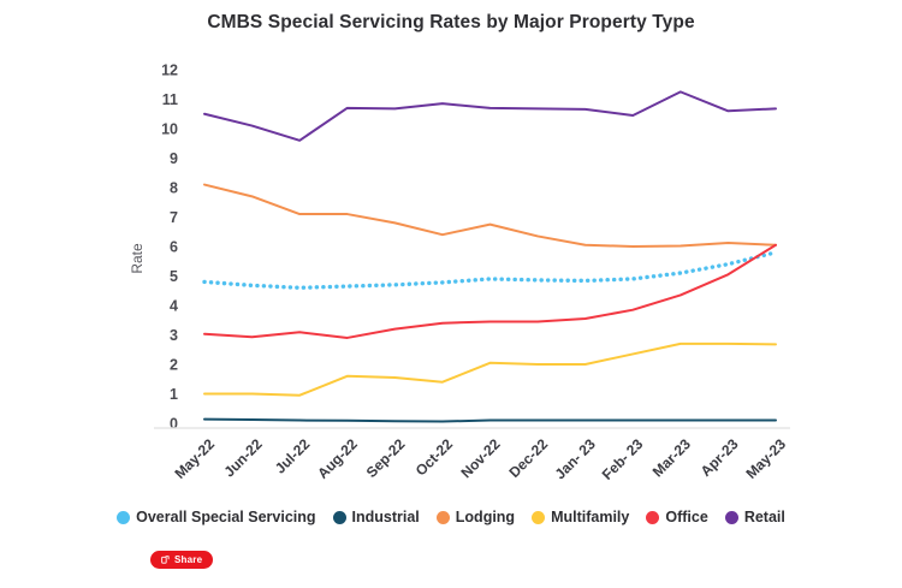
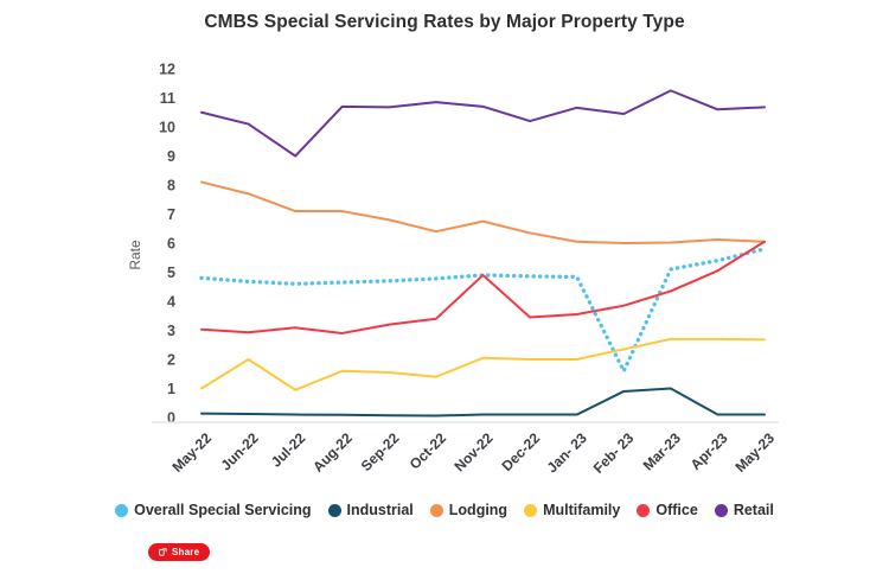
Multifamily/Jun-22: 1.0 -> 2.0
Retail/Jul-22: 9.6 -> 9.0
Office/Nov-22: 3.5 -> 4.9
Retail/Dec-22: 10.7 -> 10.2
Overall Special Servicing/Feb- 23: 4.9 -> 1.6
Industrial/Feb- 23: 0.1 -> 0.9
Industrial/Mar-23: 0.1 -> 1.0
